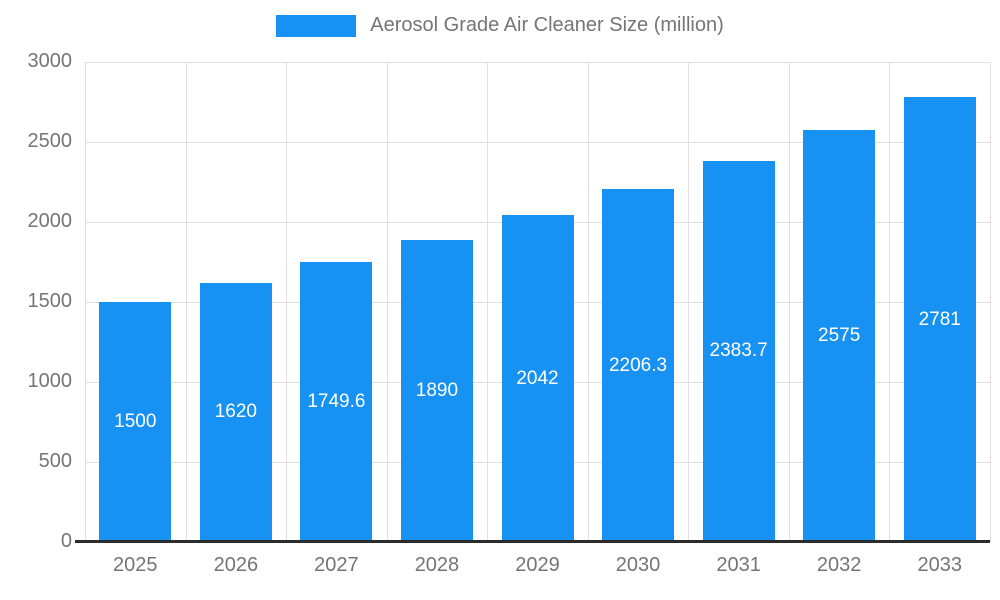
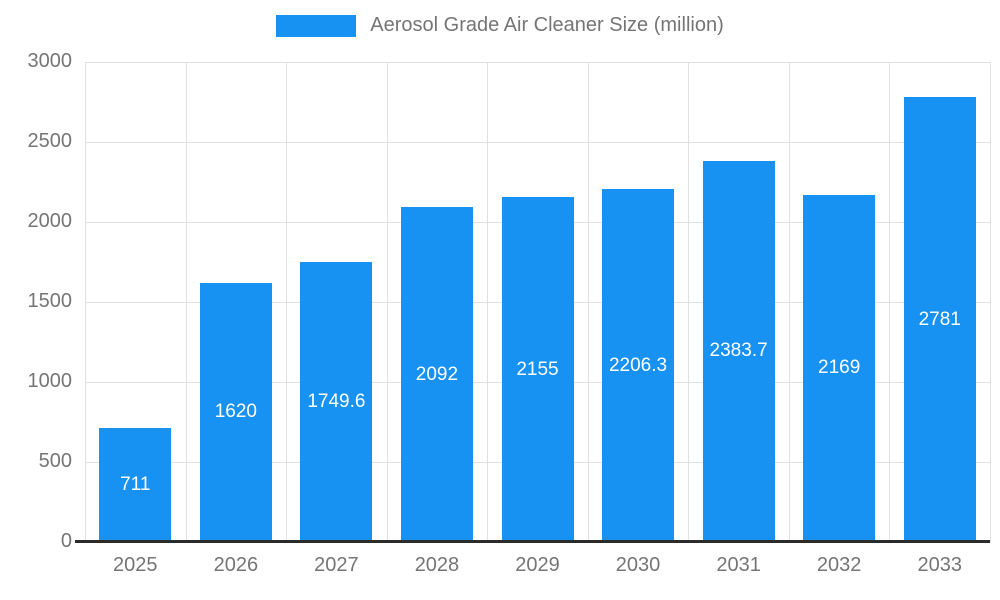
2025: 1500 -> 711
2028: 1890 -> 2092
2029: 2042 -> 2155
2032: 2575 -> 2169
